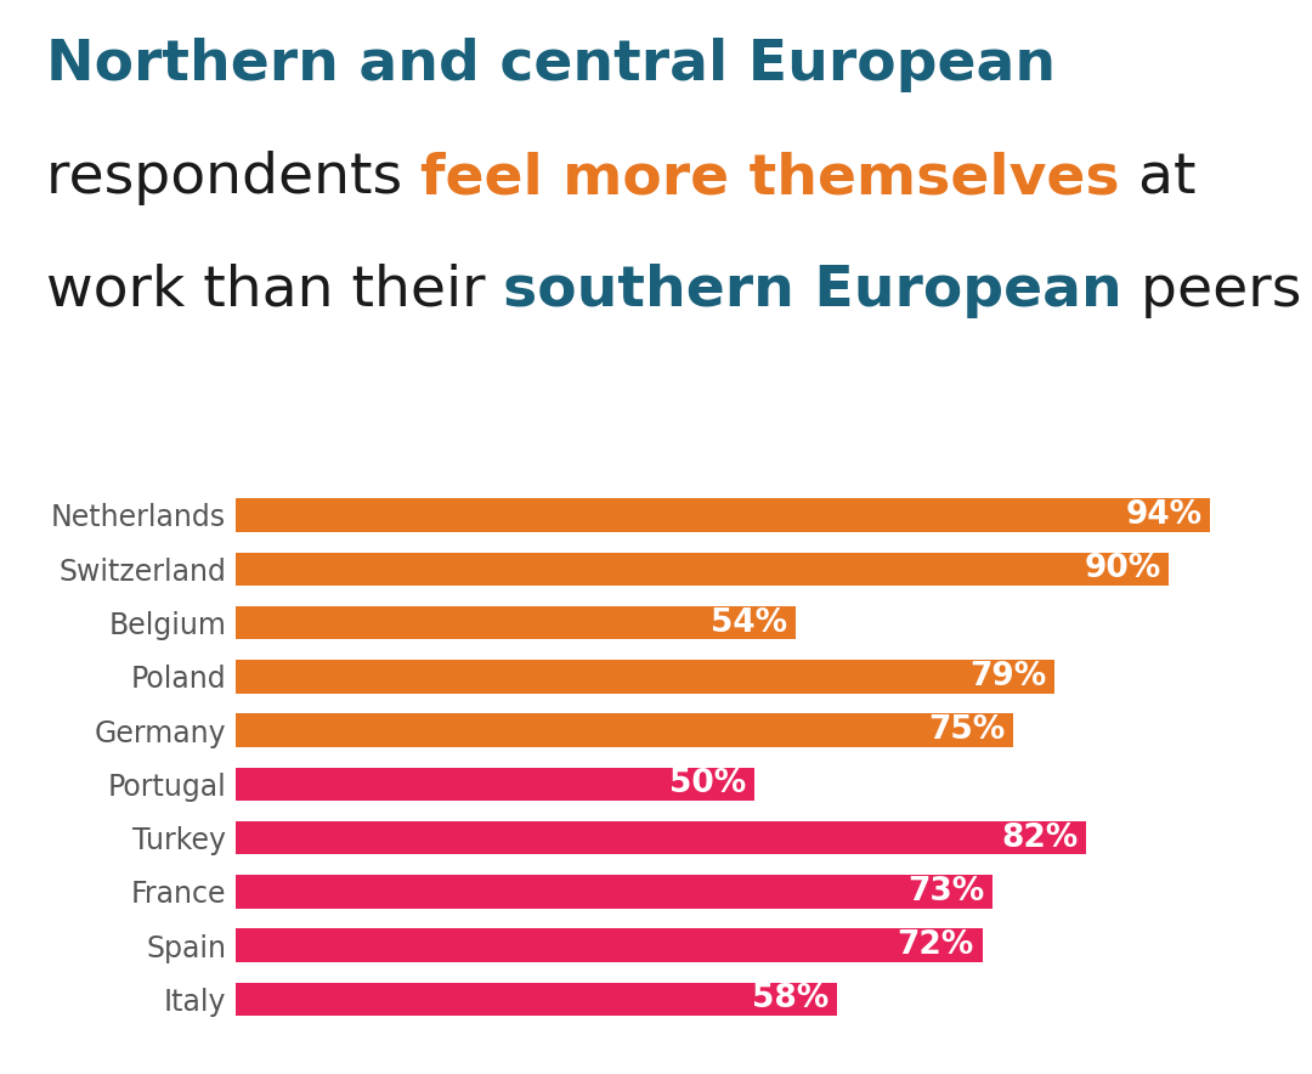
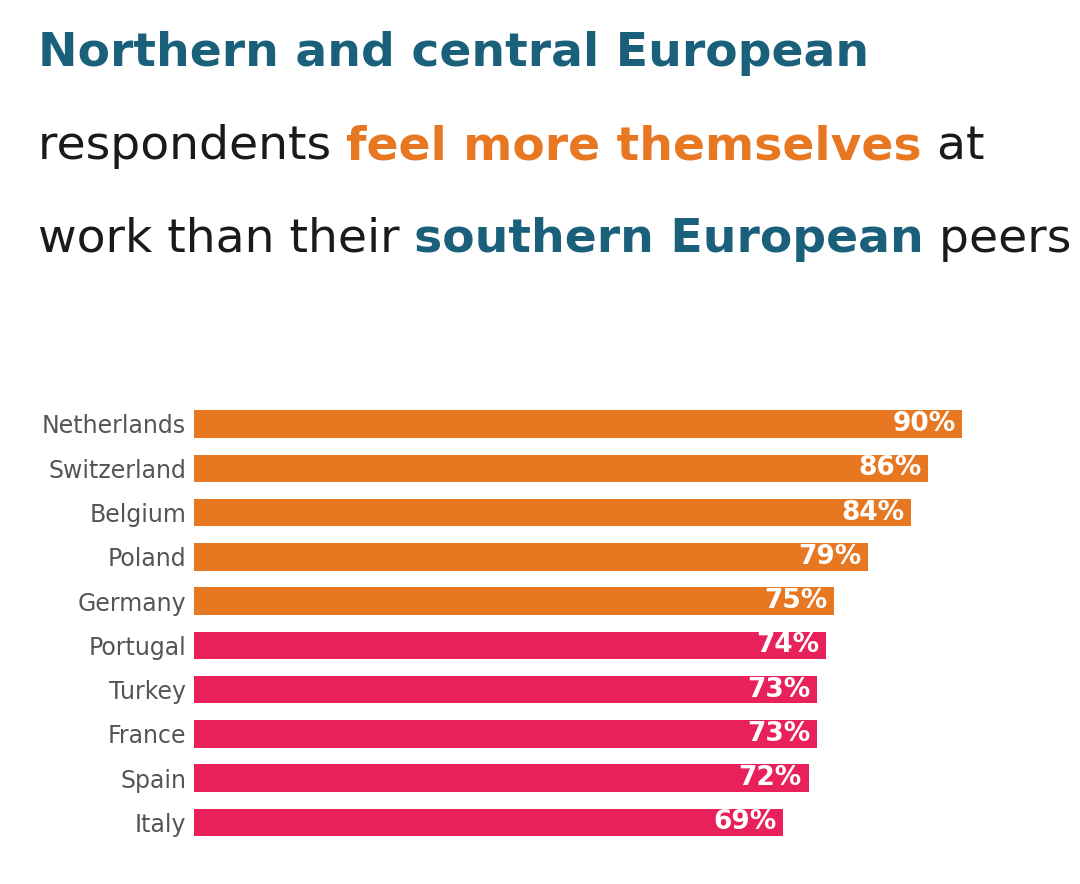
Netherlands: 94% -> 90%
Switzerland: 90% -> 86%
Belgium: 54% -> 84%
Portugal: 50% -> 74%
Turkey: 82% -> 73%
Italy: 58% -> 69%
